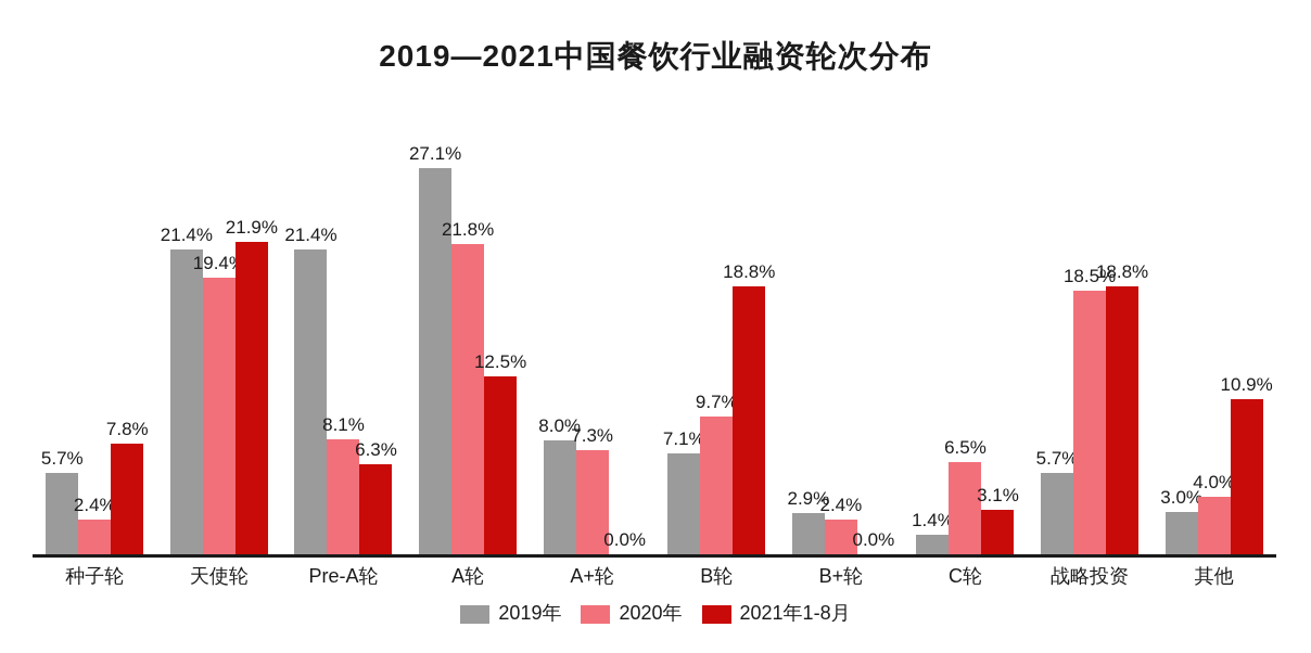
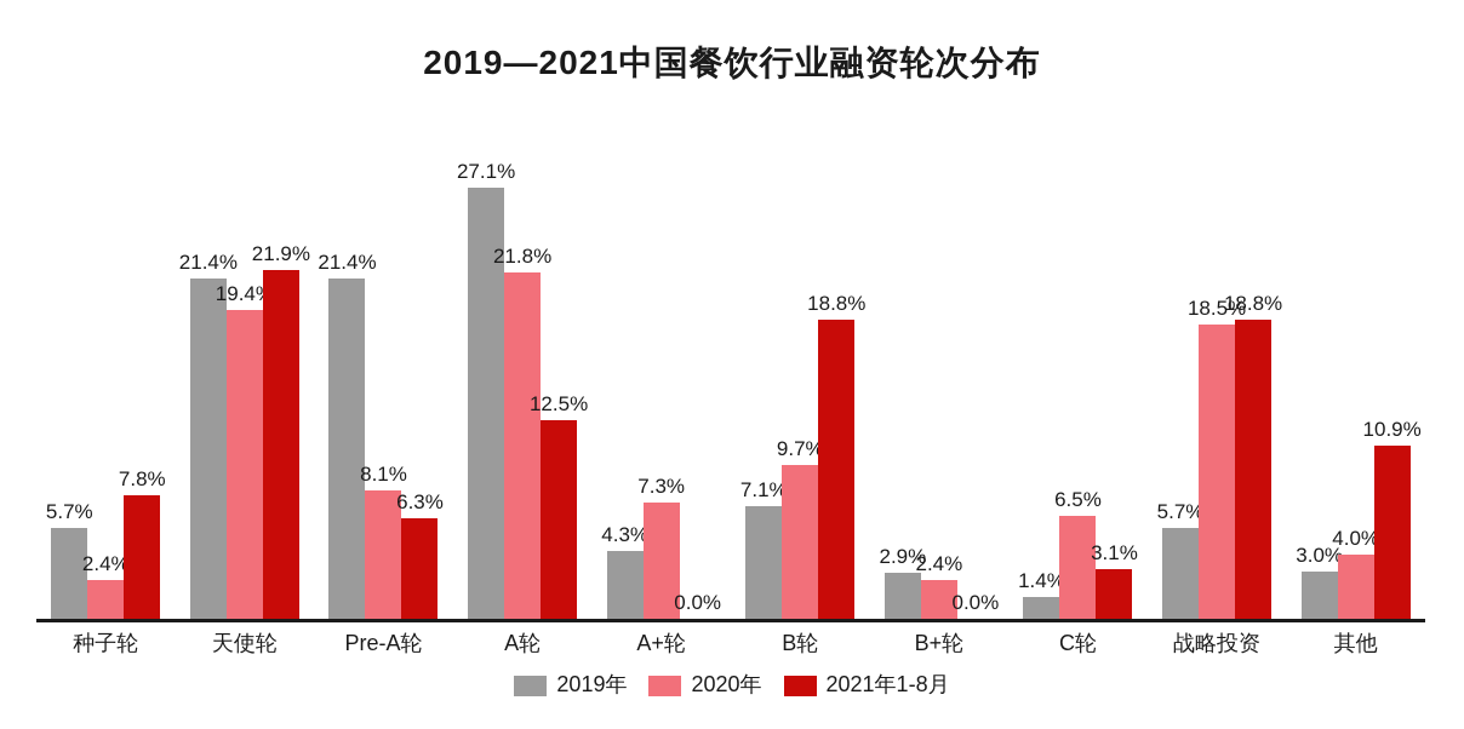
2019年/A+轮: 8.0% -> 4.3%
